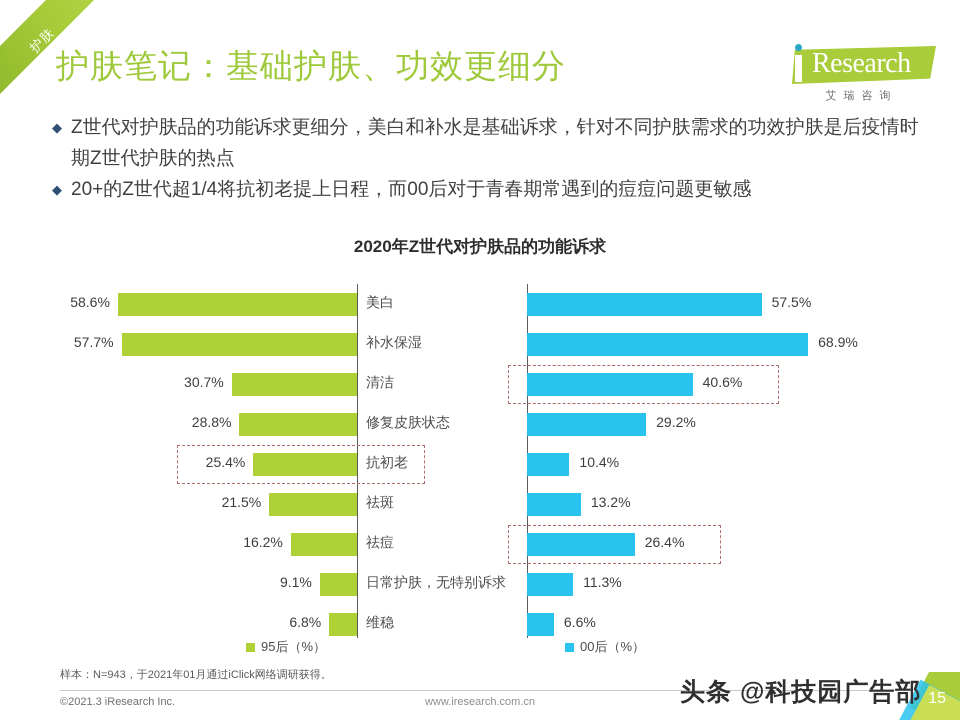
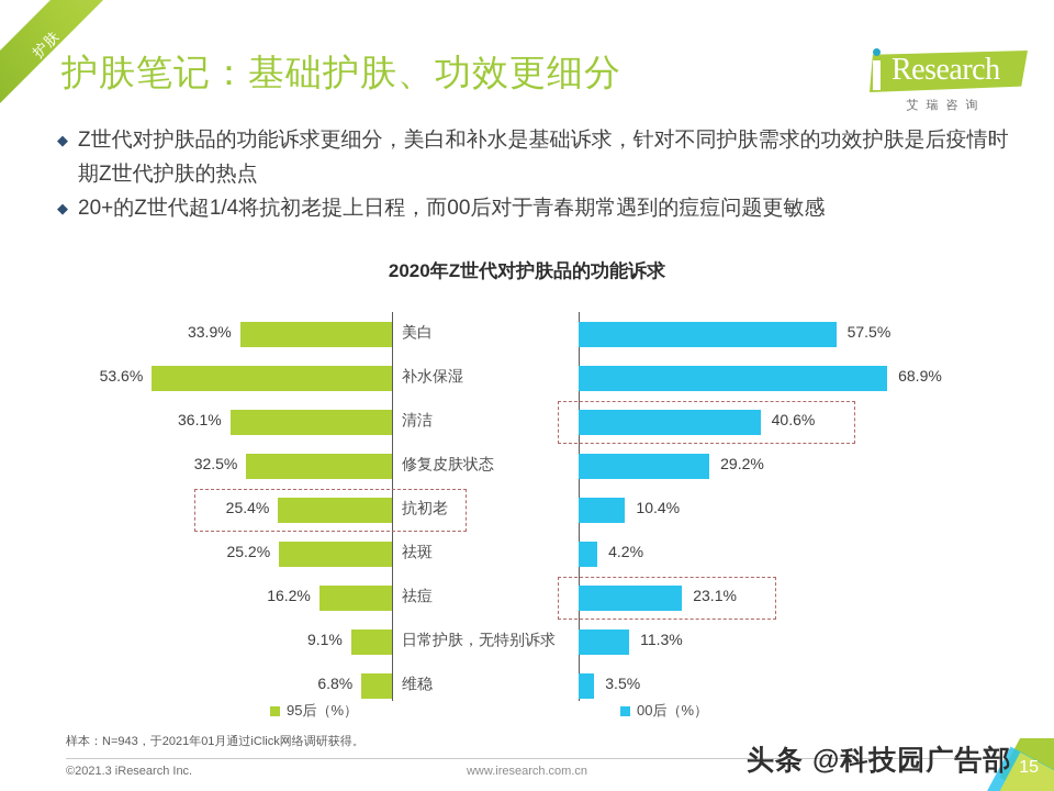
95后（%）/美白: 58.6% -> 33.9%
95后（%）/补水保湿: 57.7% -> 53.6%
95后（%）/清洁: 30.7% -> 36.1%
95后（%）/修复皮肤状态: 28.8% -> 32.5%
95后（%）/祛斑: 21.5% -> 25.2%
00后（%）/祛斑: 13.2% -> 4.2%
00后（%）/祛痘: 26.4% -> 23.1%
00后（%）/维稳: 6.6% -> 3.5%
